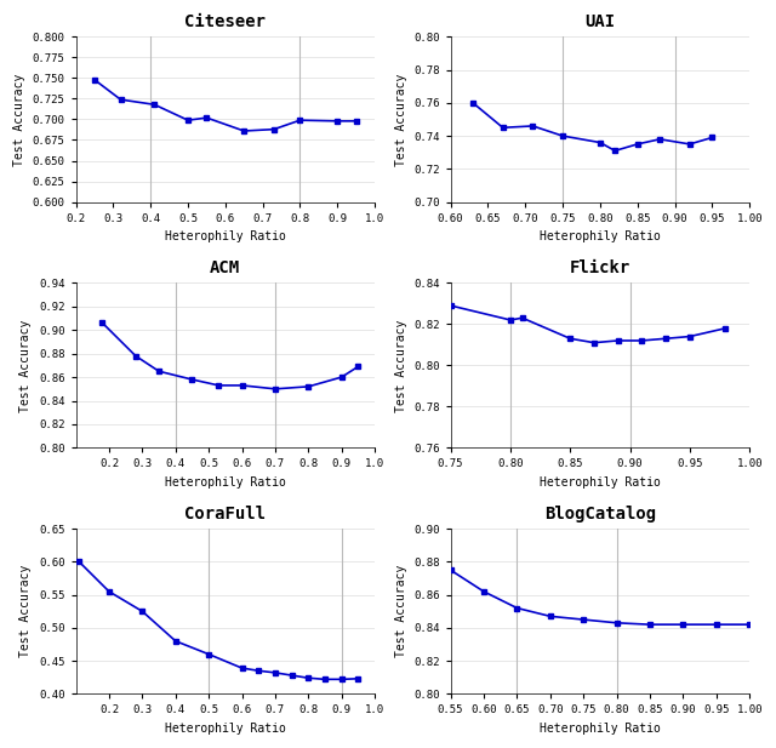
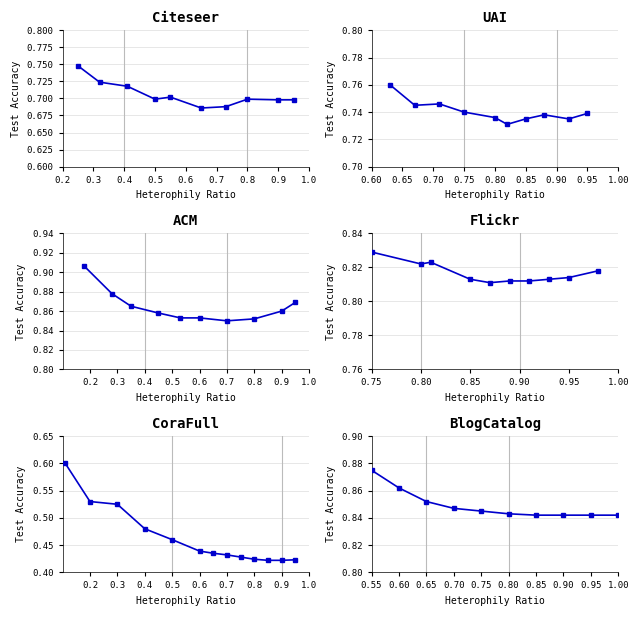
CoraFull/0.2: 0.555 -> 0.530
